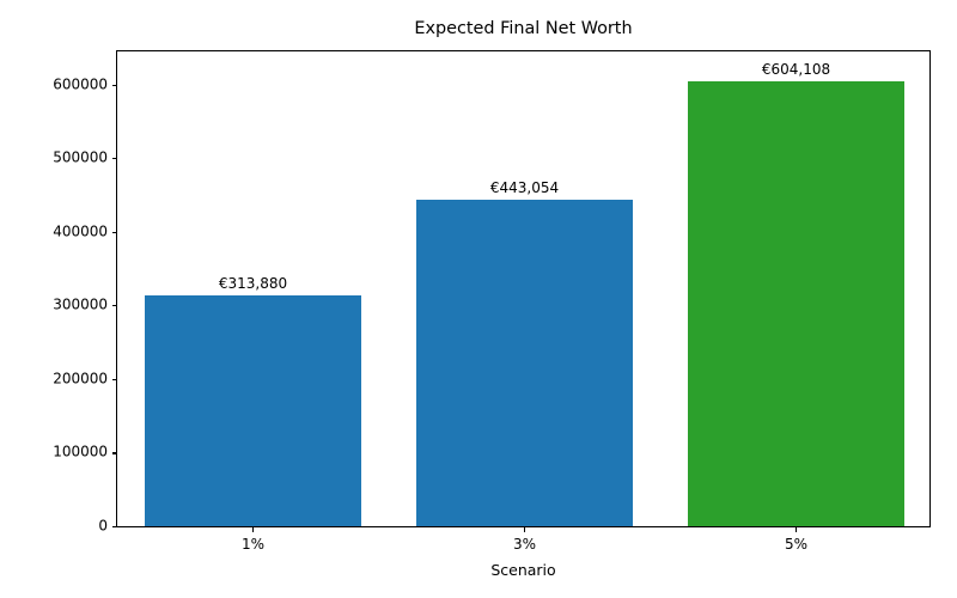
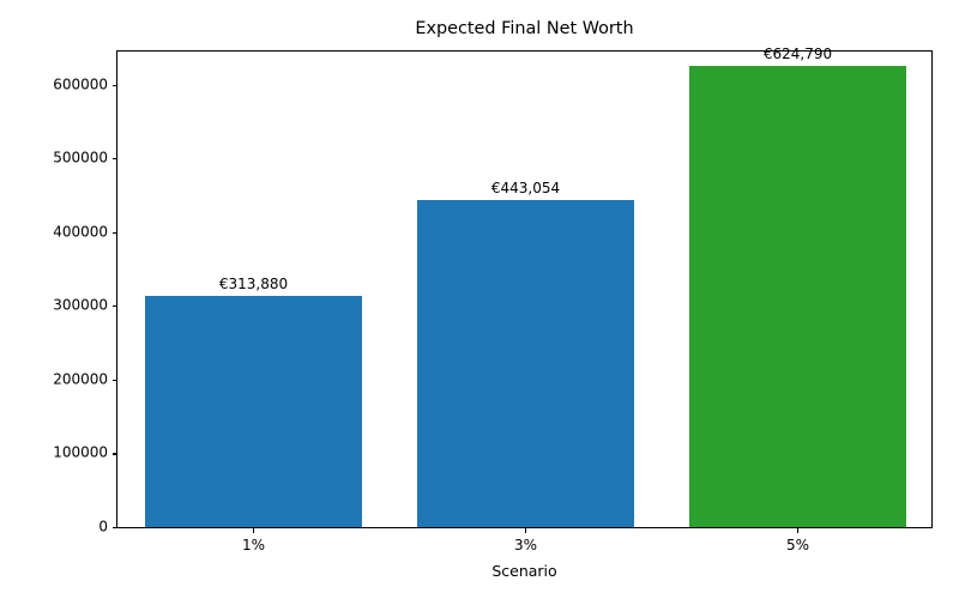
5%: €604,108 -> €624,790
